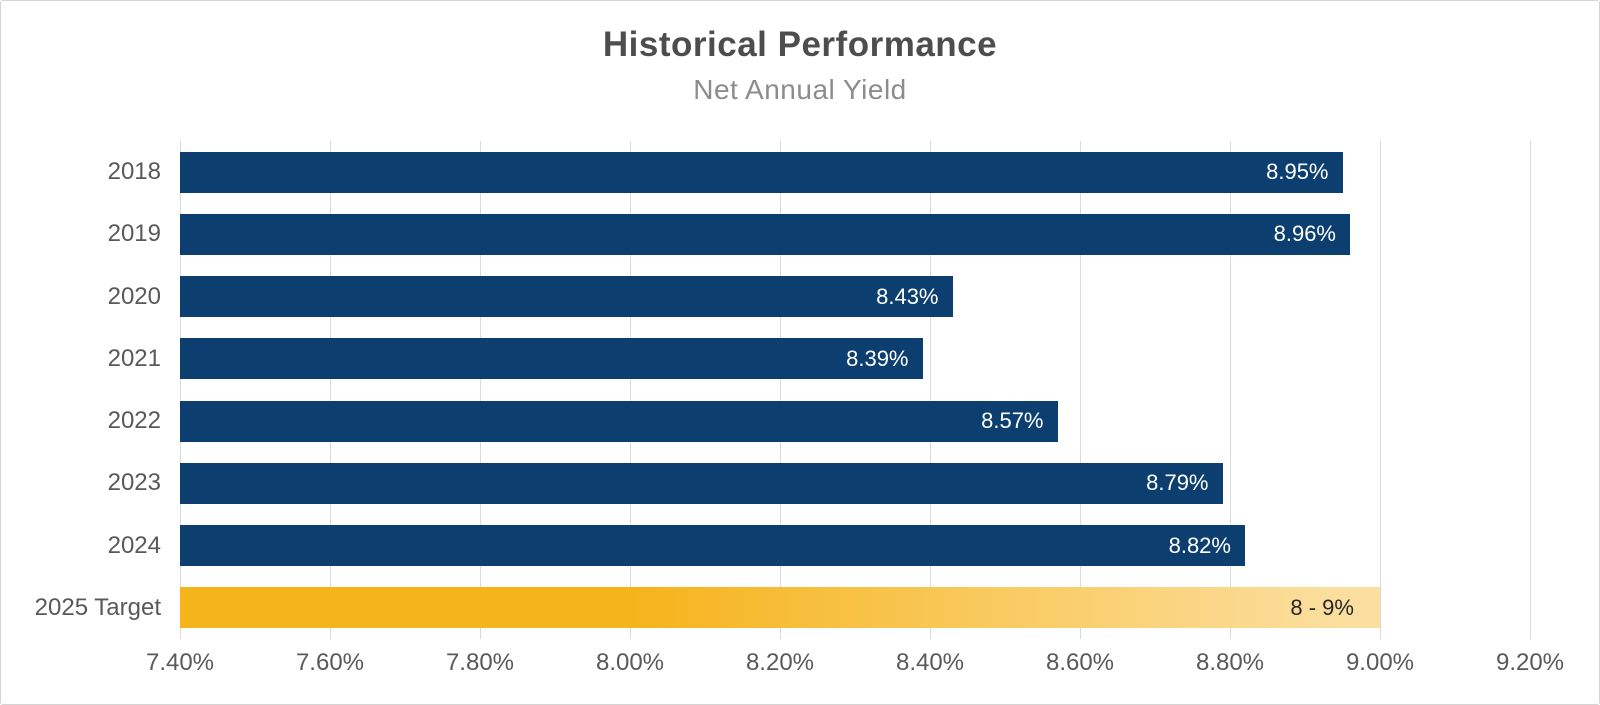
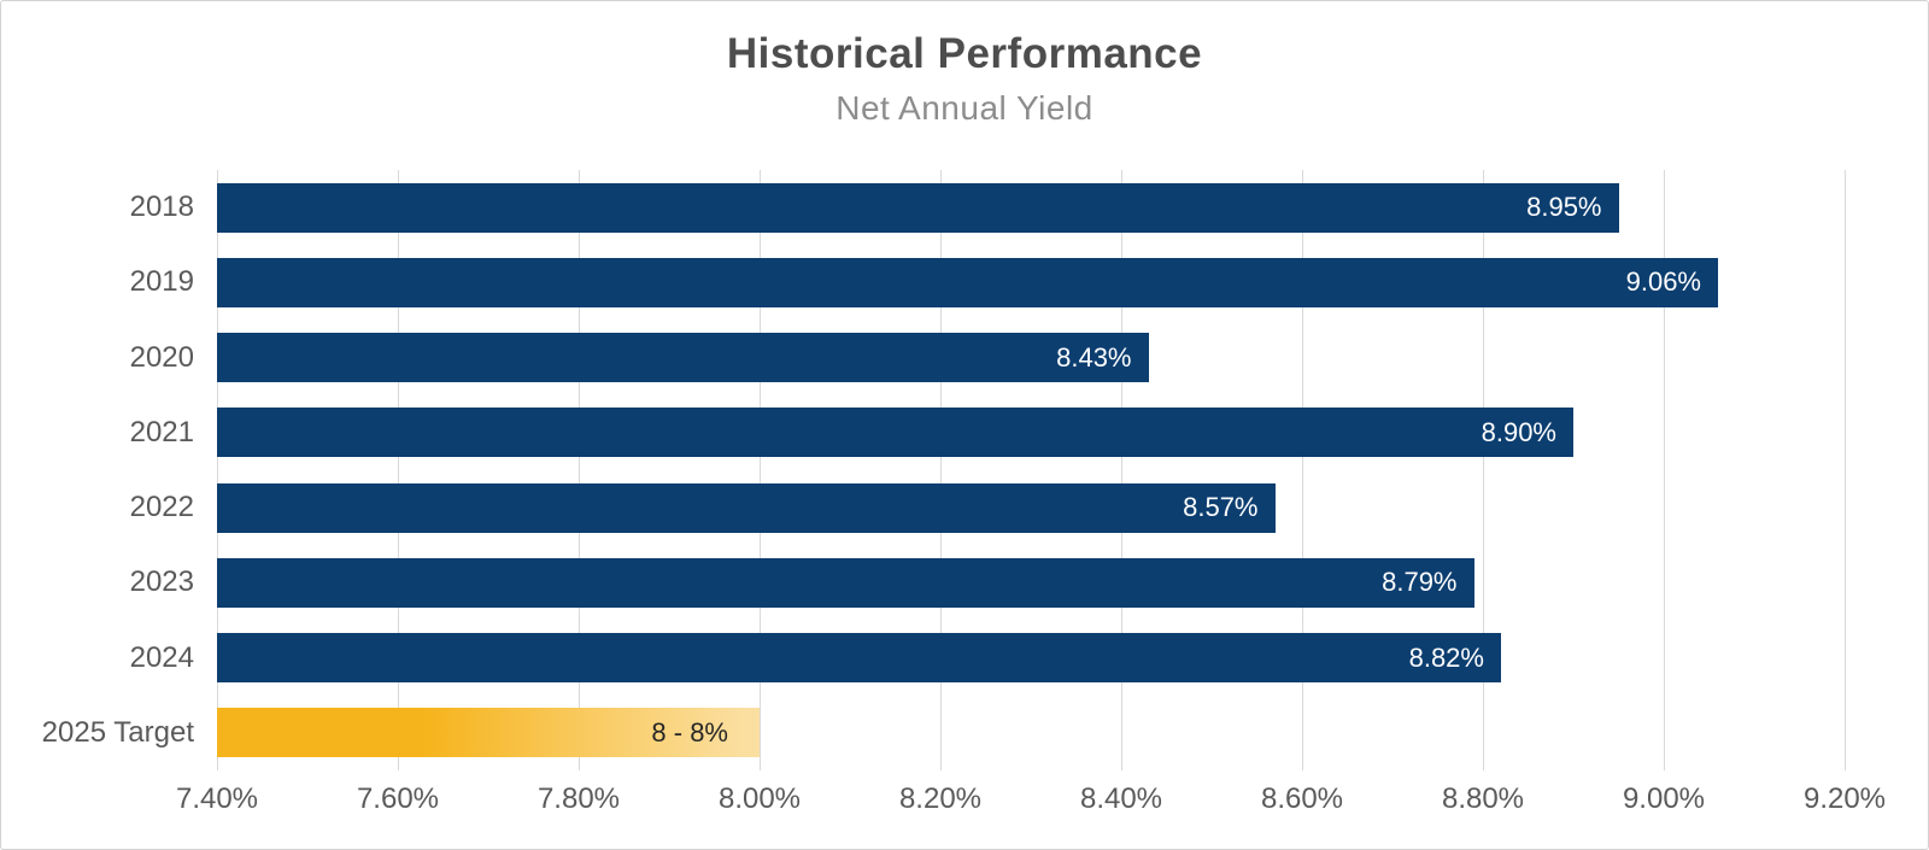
2019: 8.96% -> 9.06%
2021: 8.39% -> 8.90%
2025 Target: 9% -> 8
